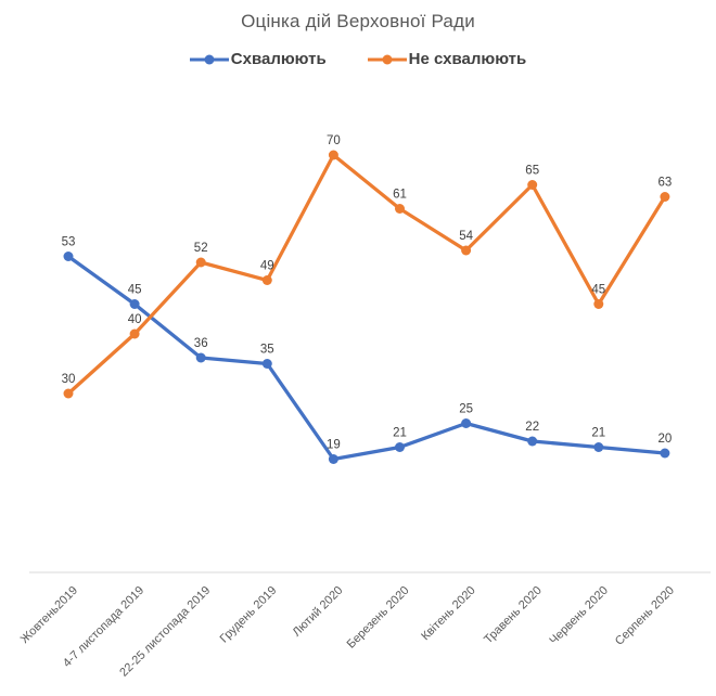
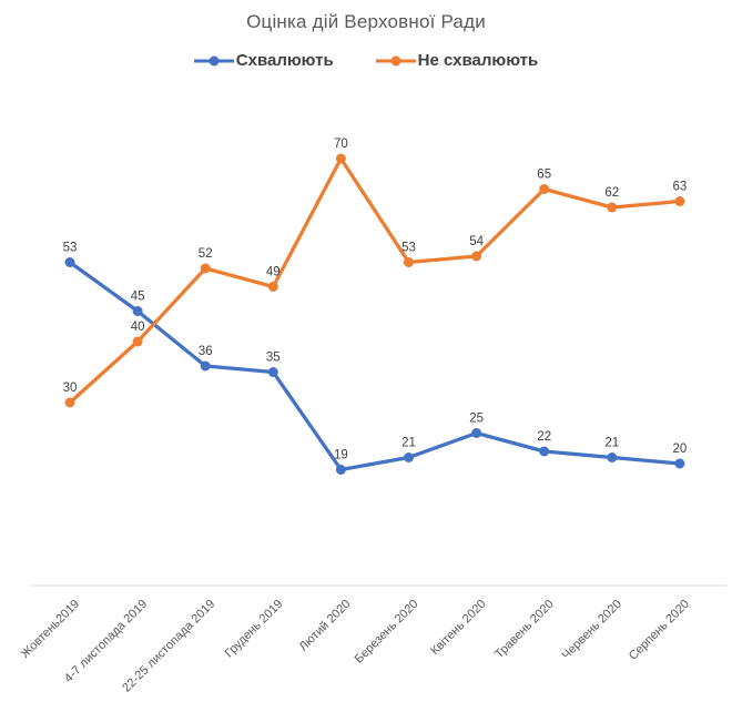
Не схвалюють/Березень 2020: 61 -> 53
Не схвалюють/Червень 2020: 45 -> 62
